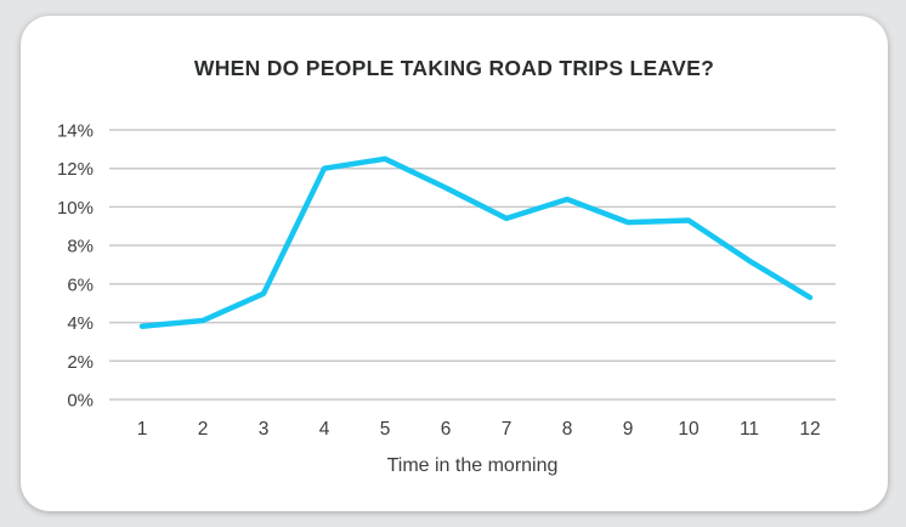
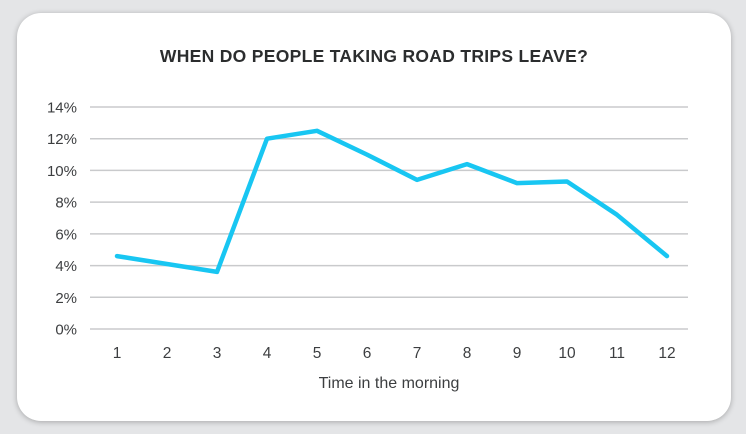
1: 3.8% -> 4.6%
3: 5.5% -> 3.6%
12: 5.3% -> 4.6%
